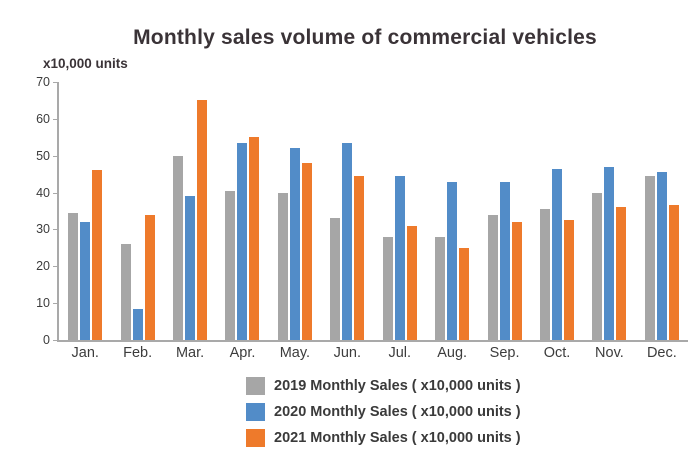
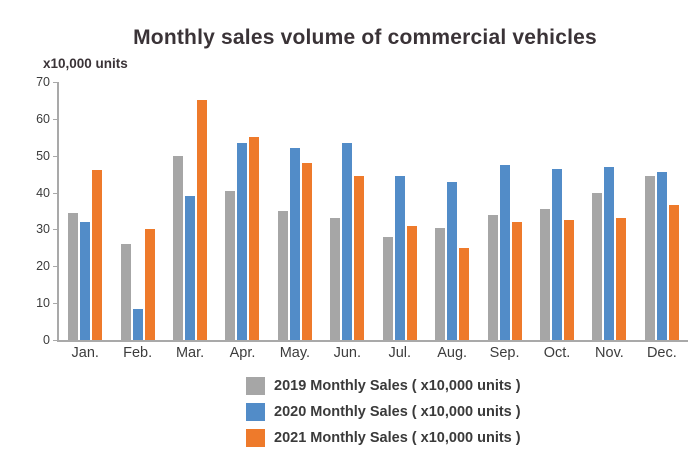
2021 Monthly Sales ( x10,000 units )/Feb.: 34 -> 30
2019 Monthly Sales ( x10,000 units )/May.: 40 -> 35
2019 Monthly Sales ( x10,000 units )/Aug.: 28 -> 30
2020 Monthly Sales ( x10,000 units )/Sep.: 43 -> 48
2021 Monthly Sales ( x10,000 units )/Nov.: 36 -> 33
